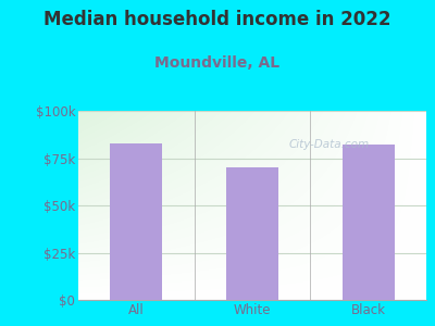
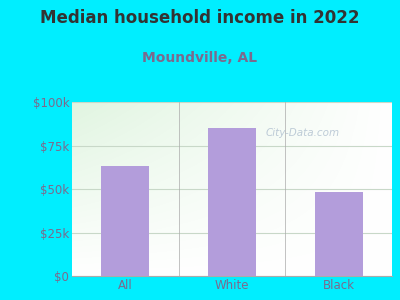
All: $83k -> $63k
White: $70k -> $85k
Black: $82k -> $48k
